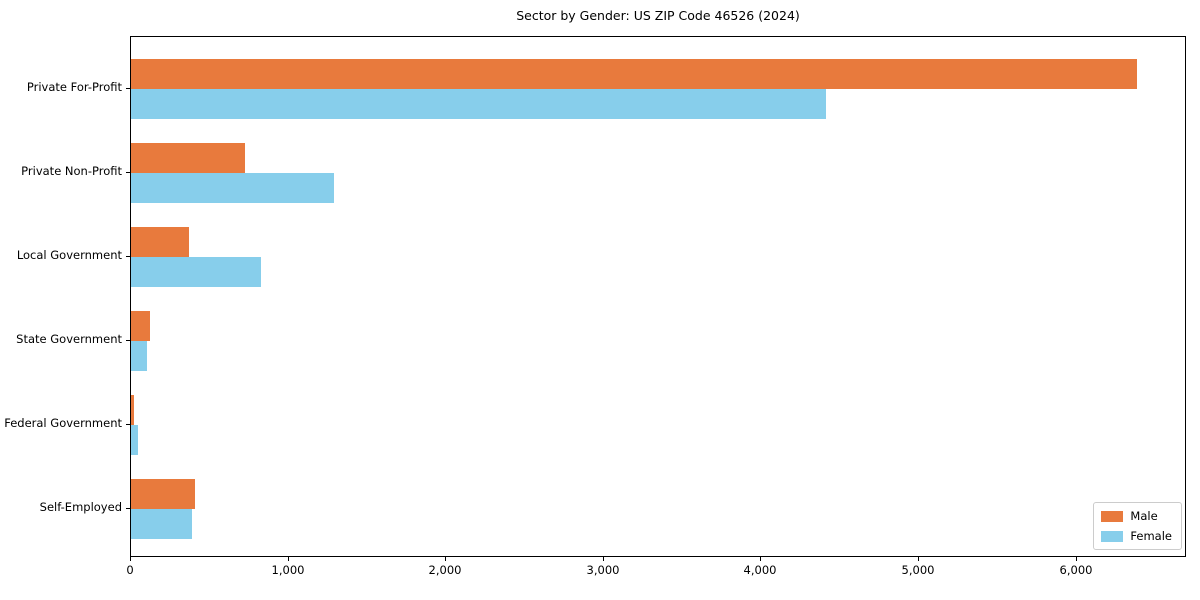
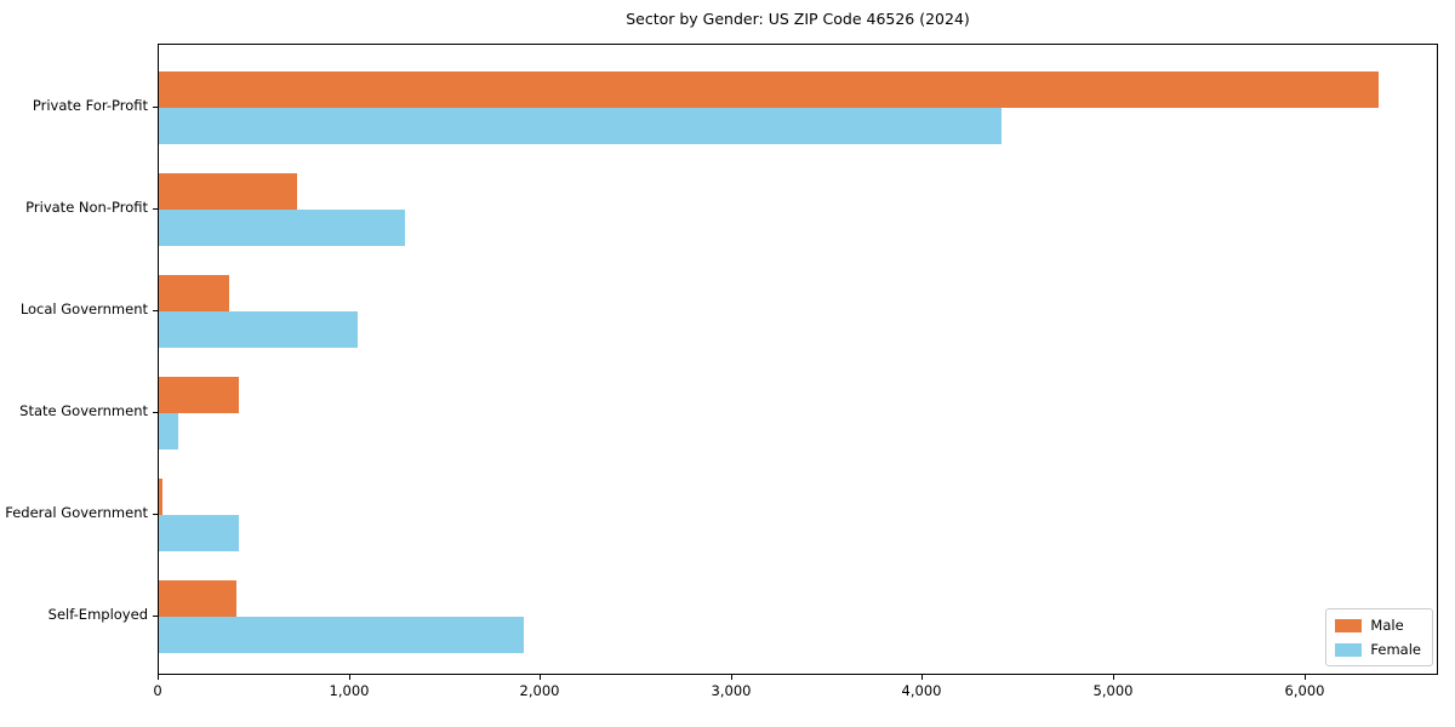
Female/Local Government: 820 -> 1040
Male/State Government: 120 -> 420
Female/Federal Government: 40 -> 420
Female/Self-Employed: 380 -> 1910
